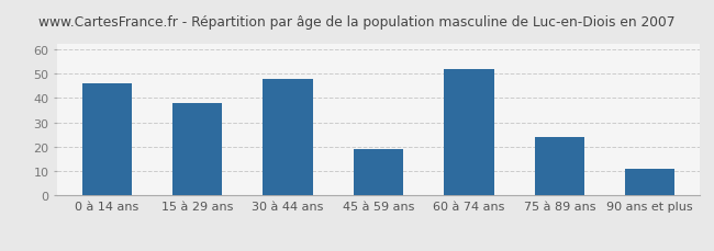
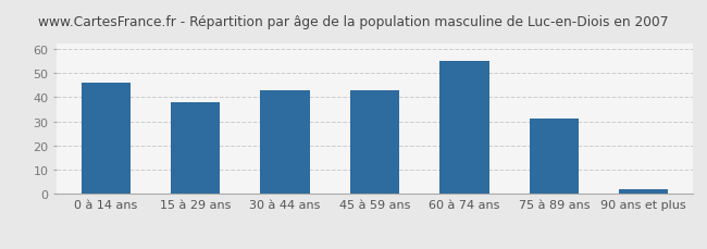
30 à 44 ans: 48 -> 43
45 à 59 ans: 19 -> 43
60 à 74 ans: 52 -> 55
75 à 89 ans: 24 -> 31
90 ans et plus: 11 -> 2
